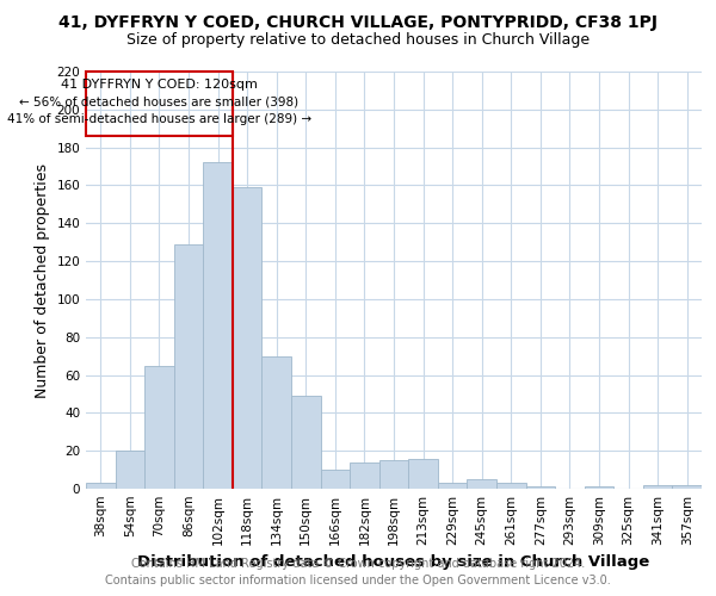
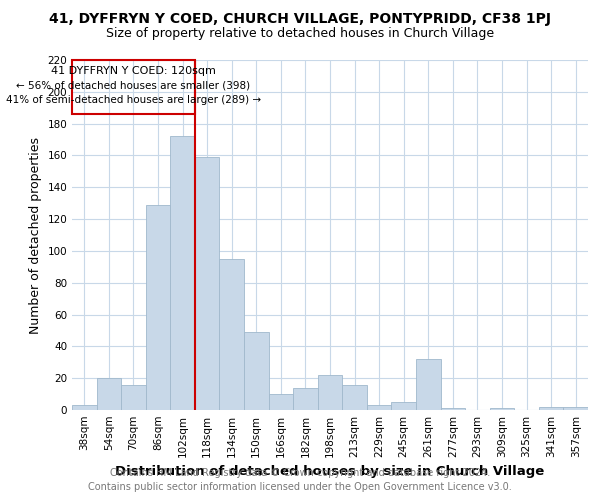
70sqm: 65 -> 16
134sqm: 70 -> 95
198sqm: 15 -> 22
261sqm: 3 -> 32
